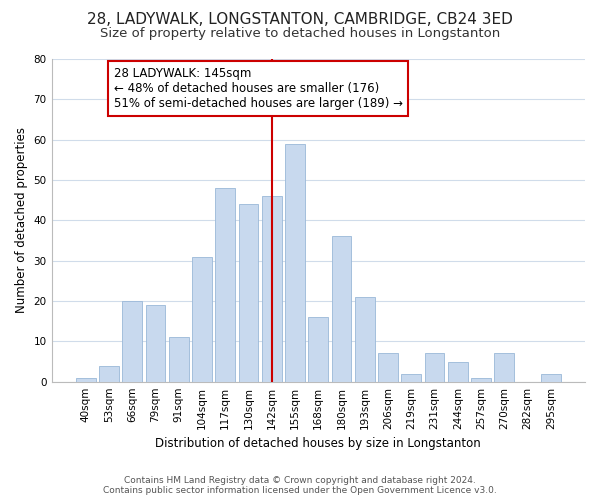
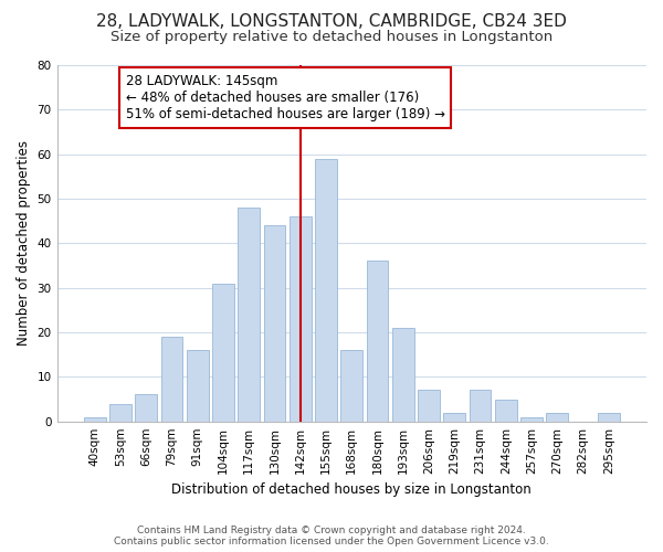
66sqm: 20 -> 6
91sqm: 11 -> 16
270sqm: 7 -> 2
